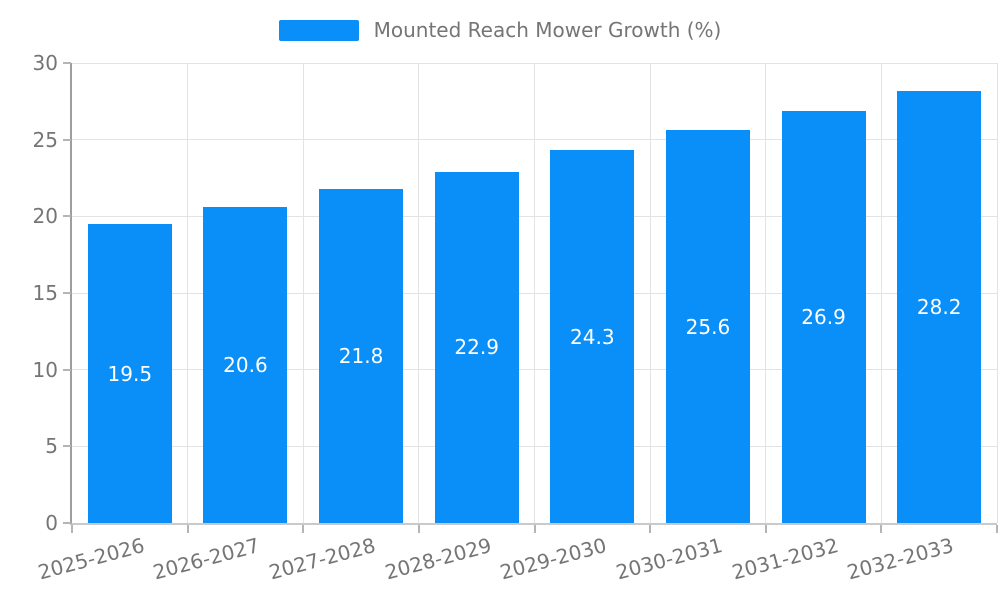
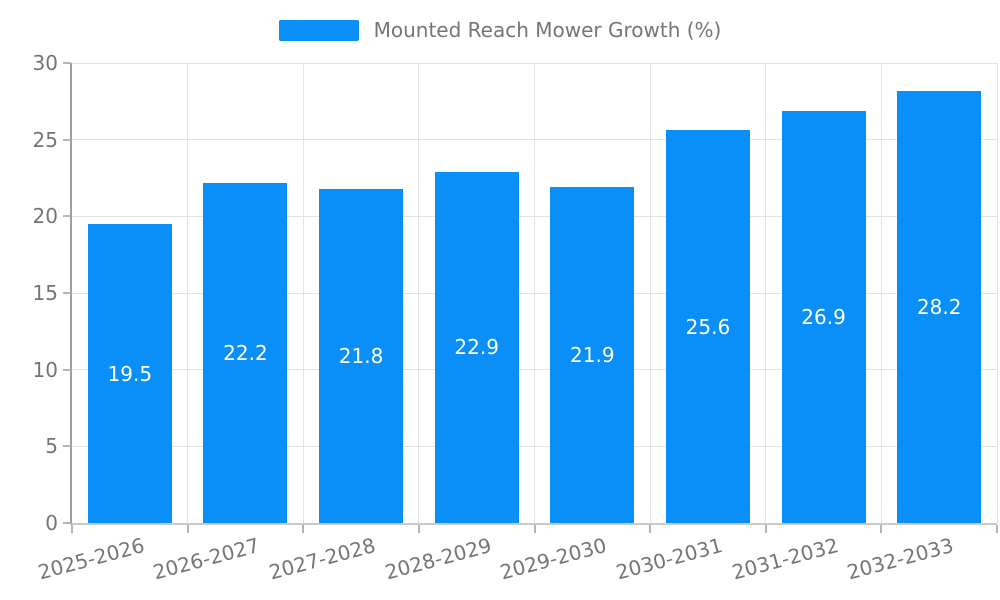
2026-2027: 20.6 -> 22.2
2029-2030: 24.3 -> 21.9
